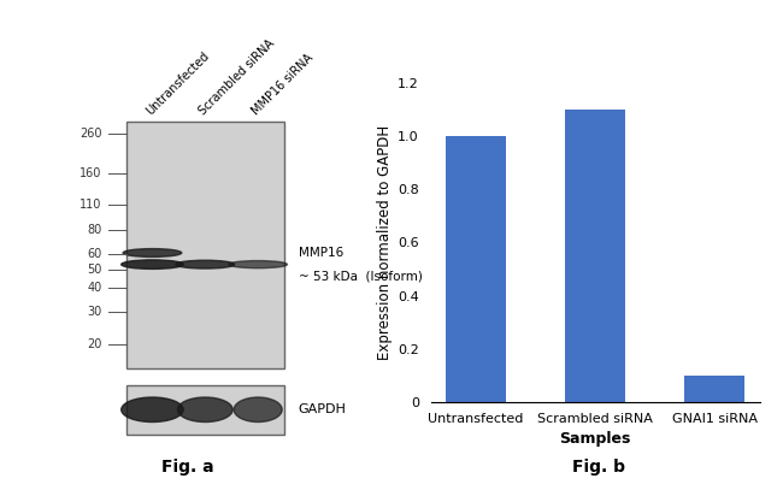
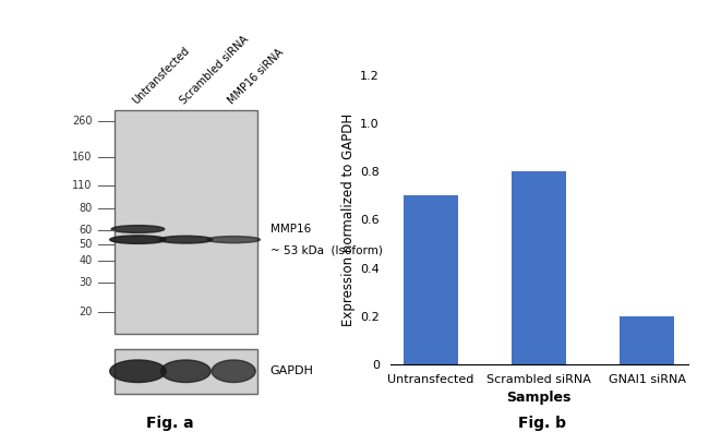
Untransfected: 1.0 -> 0.7
Scrambled siRNA: 1.1 -> 0.8
GNAI1 siRNA: 0.1 -> 0.2
